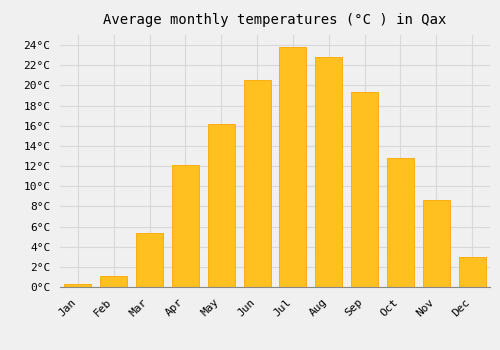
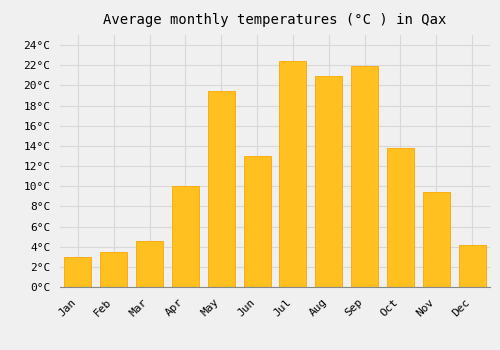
Jan: 0.3°C -> 3.0°C
Feb: 1.1°C -> 3.5°C
Mar: 5.4°C -> 4.6°C
Apr: 12.1°C -> 10.0°C
May: 16.2°C -> 19.4°C
Jun: 20.5°C -> 13.0°C
Jul: 23.8°C -> 22.4°C
Aug: 22.8°C -> 20.9°C
Sep: 19.3°C -> 21.9°C
Oct: 12.8°C -> 13.8°C
Nov: 8.6°C -> 9.4°C
Dec: 3.0°C -> 4.2°C
